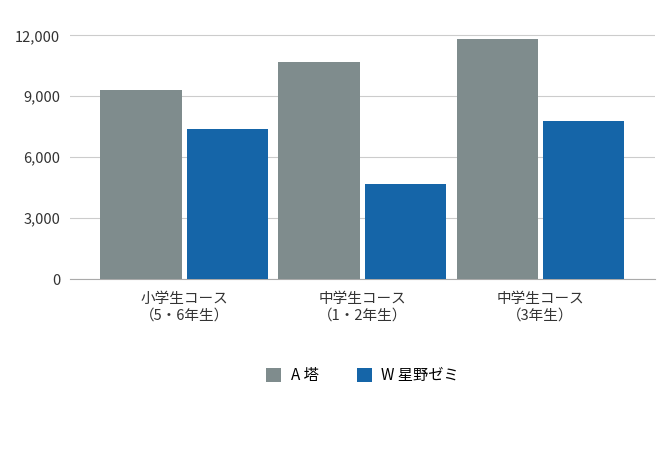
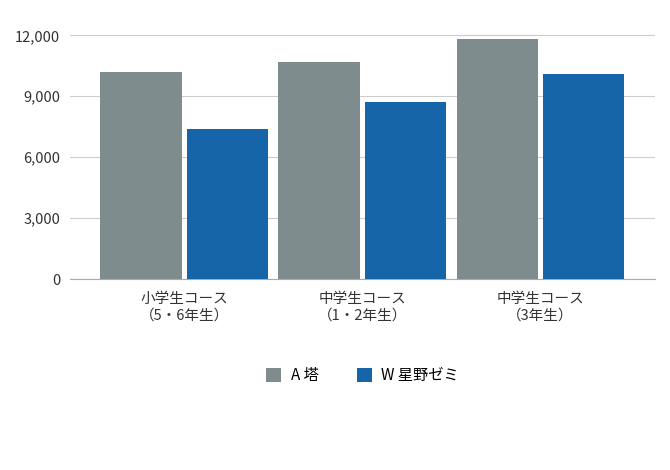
A 塔/小学生コース （5・6年生）: 9,300 -> 10,200
W 星野ゼミ/中学生コース （1・2年生）: 4,700 -> 8,700
W 星野ゼミ/中学生コース （3年生）: 7,800 -> 10,100
